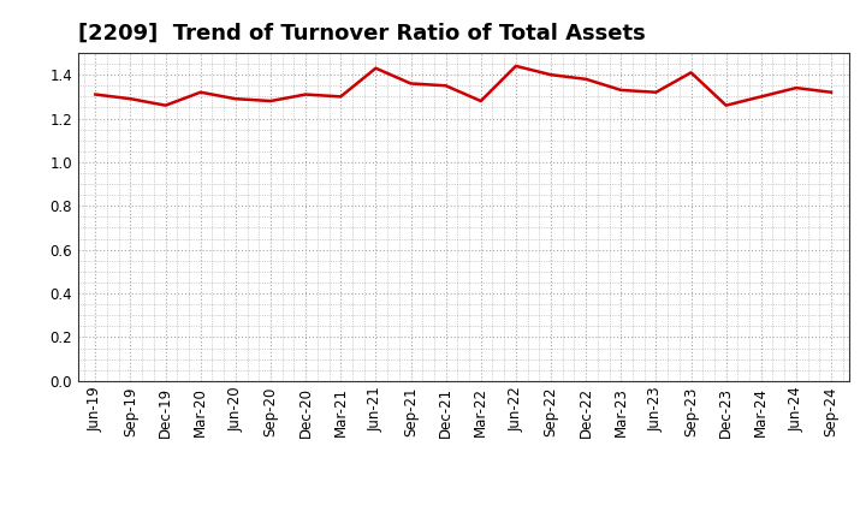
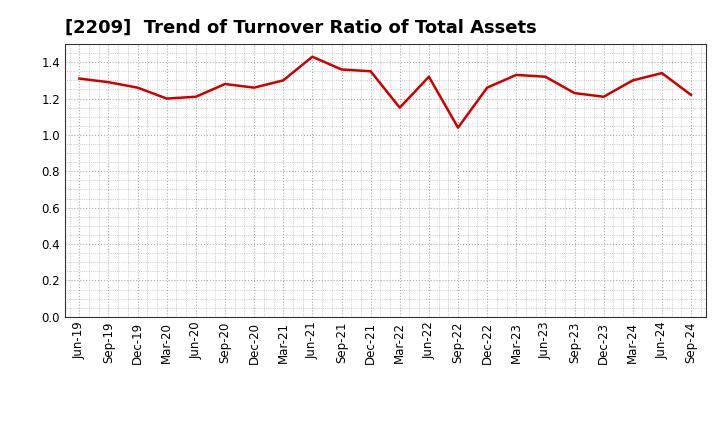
Mar-20: 1.32 -> 1.20
Jun-20: 1.29 -> 1.21
Dec-20: 1.31 -> 1.26
Mar-22: 1.28 -> 1.15
Jun-22: 1.44 -> 1.32
Sep-22: 1.40 -> 1.04
Dec-22: 1.38 -> 1.26
Sep-23: 1.41 -> 1.23
Dec-23: 1.26 -> 1.21
Sep-24: 1.32 -> 1.22
